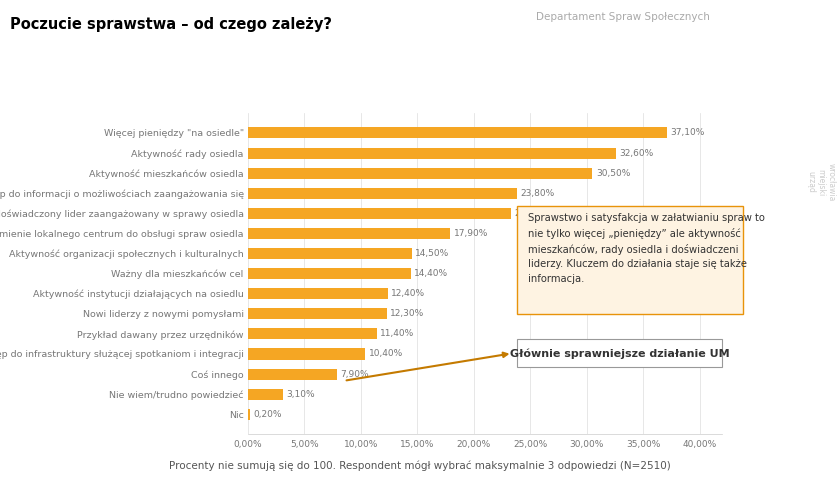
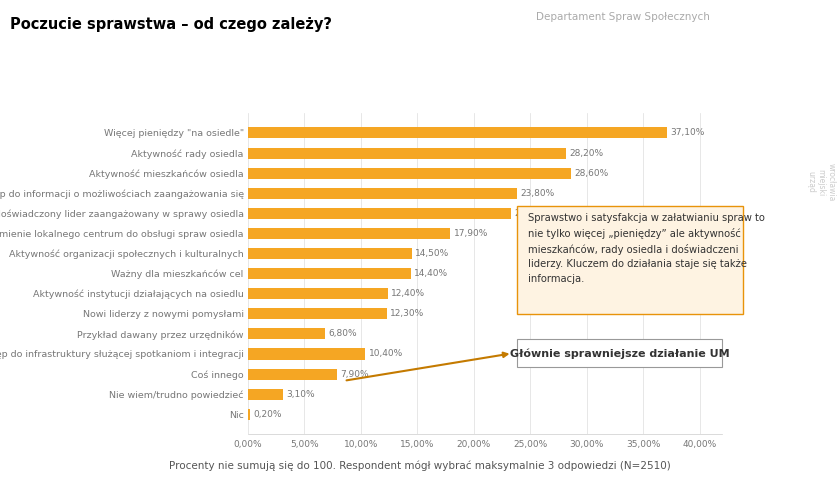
Aktywność rady osiedla: 32,60% -> 28,20%
Aktywność mieszkańców osiedla: 30,50% -> 28,60%
Przykład dawany przez urzędników: 11,40% -> 6,80%
